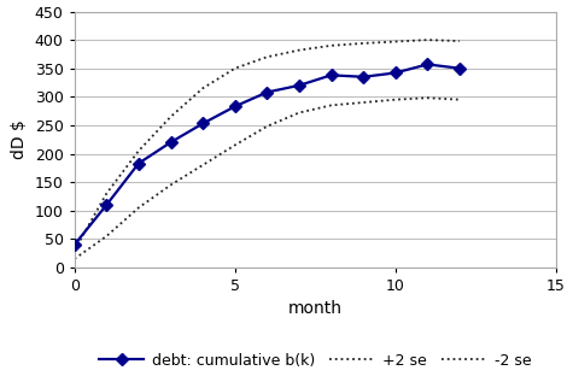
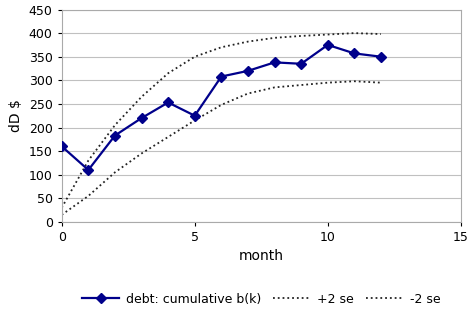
debt: cumulative b(k)/0: 40 -> 160
debt: cumulative b(k)/5: 283 -> 225
debt: cumulative b(k)/10: 342 -> 375
